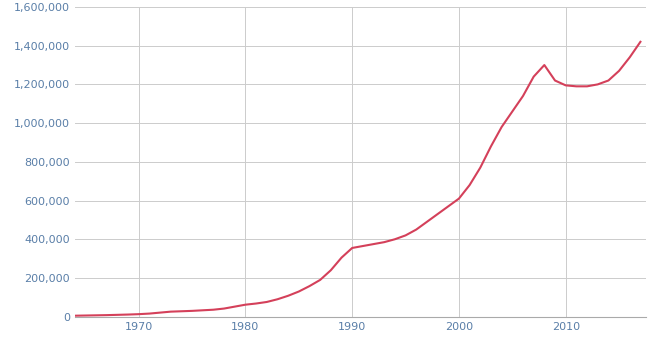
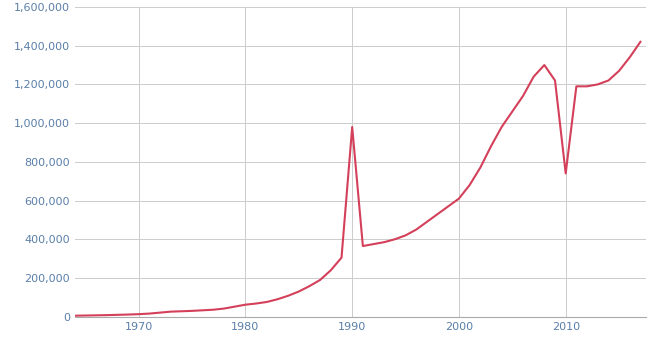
1990: 360,000 -> 980,000
2010: 1,200,000 -> 740,000
